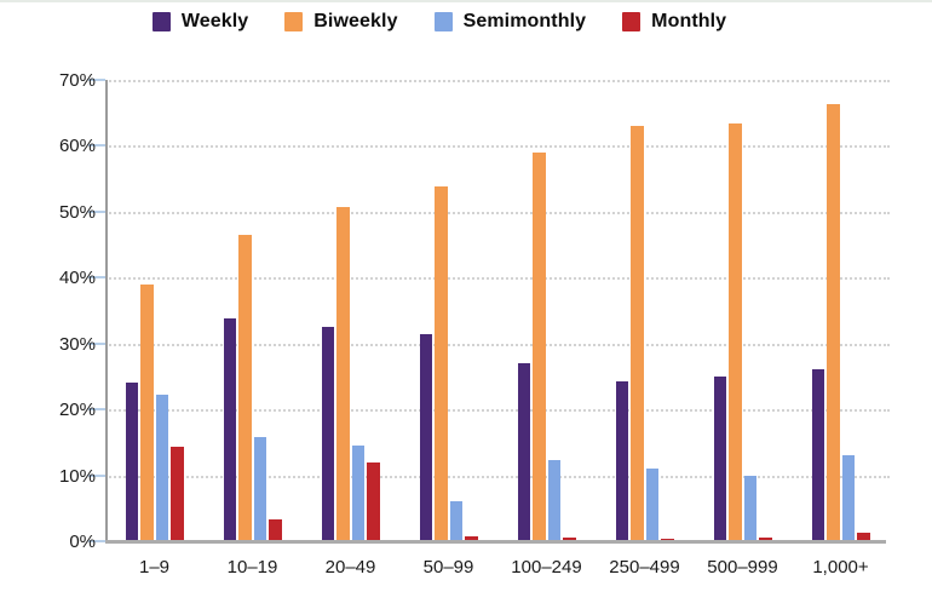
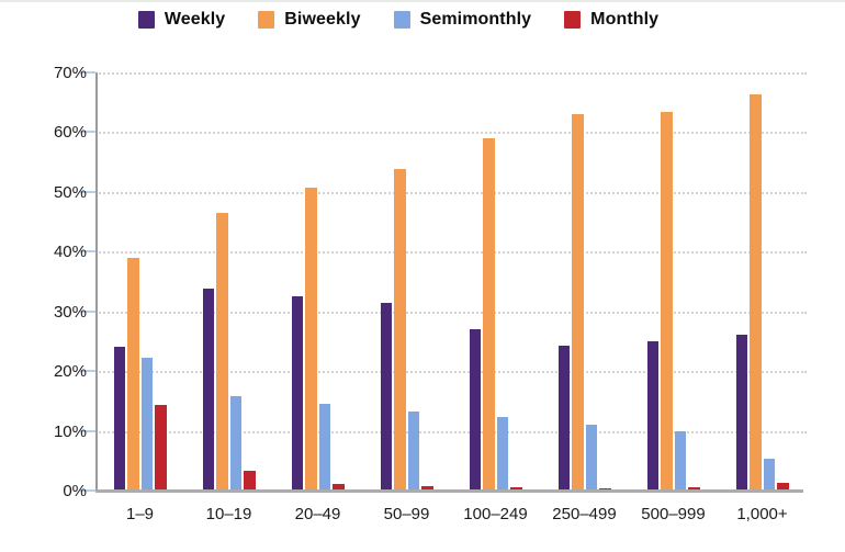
Monthly/20–49: 12% -> 1%
Semimonthly/50–99: 6% -> 13%
Semimonthly/1,000+: 13% -> 5%
